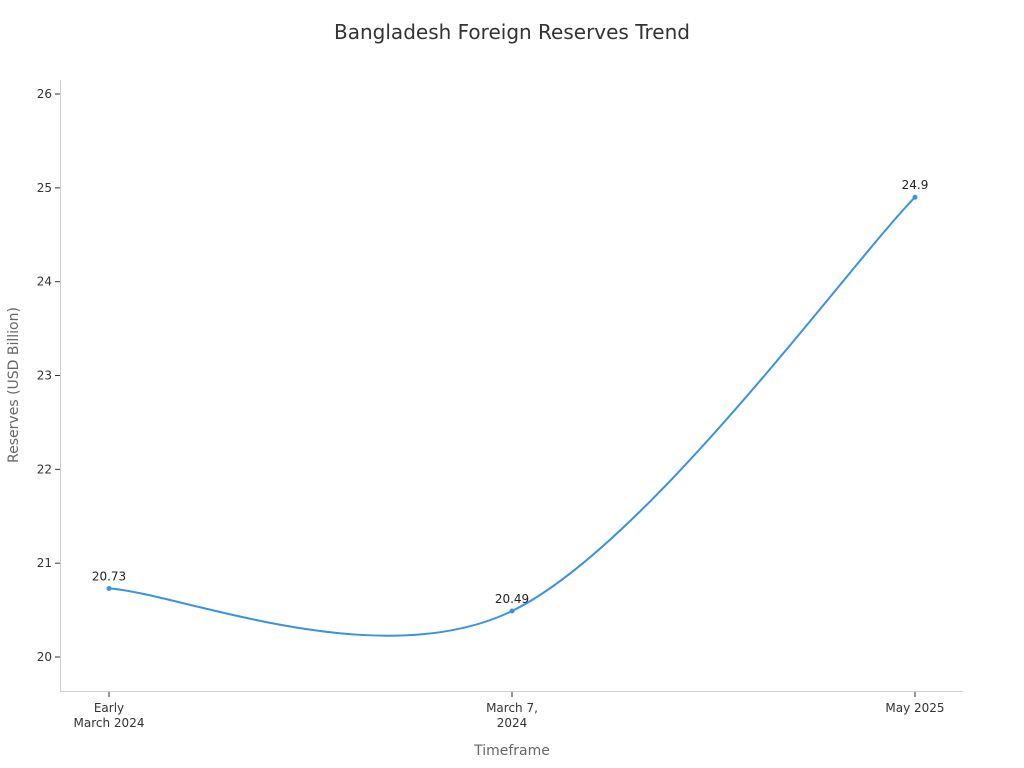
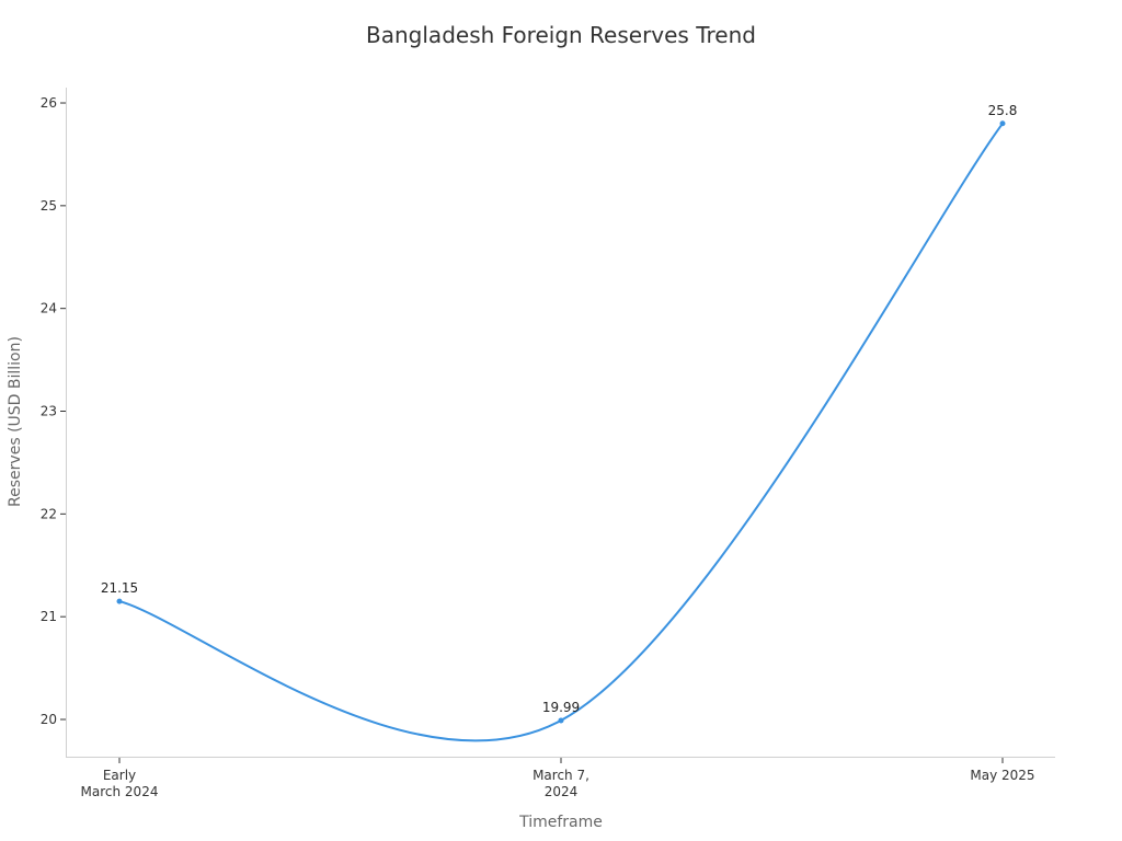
Early March 2024: 20.73 -> 21.15
March 7, 2024: 20.49 -> 19.99
May 2025: 24.9 -> 25.8
